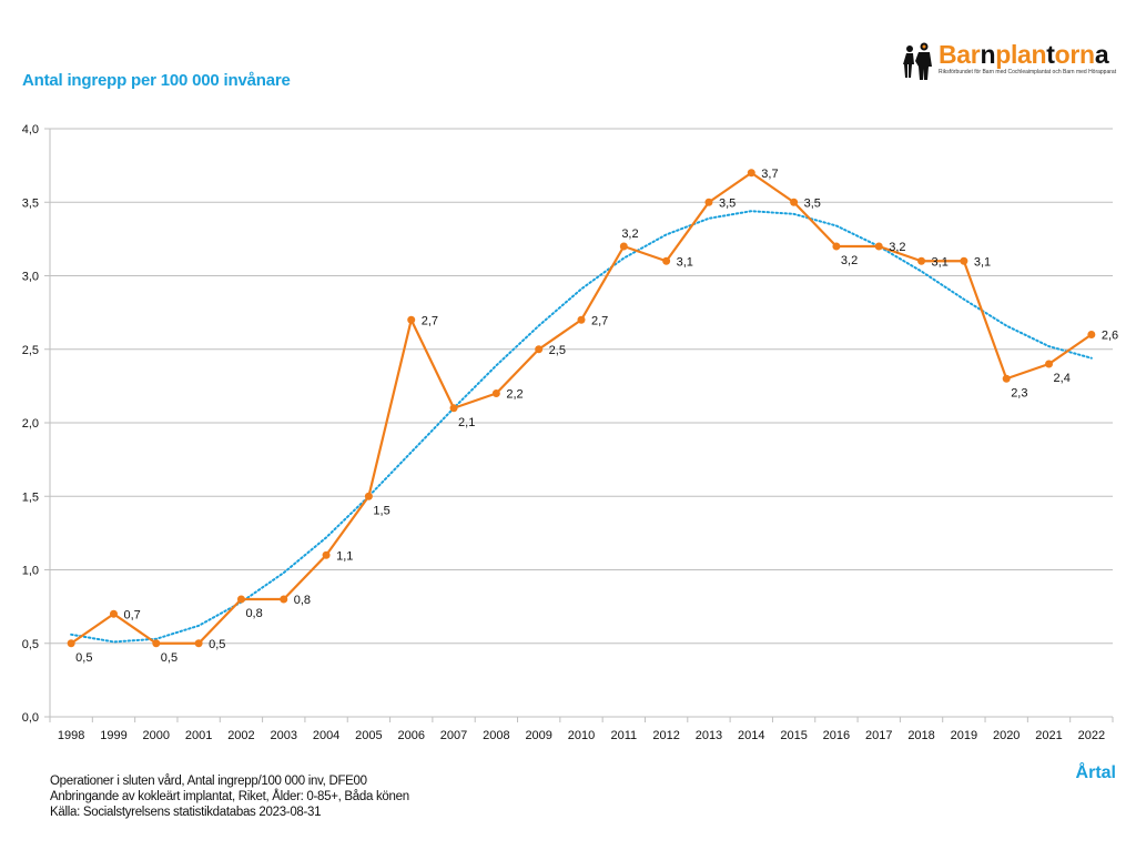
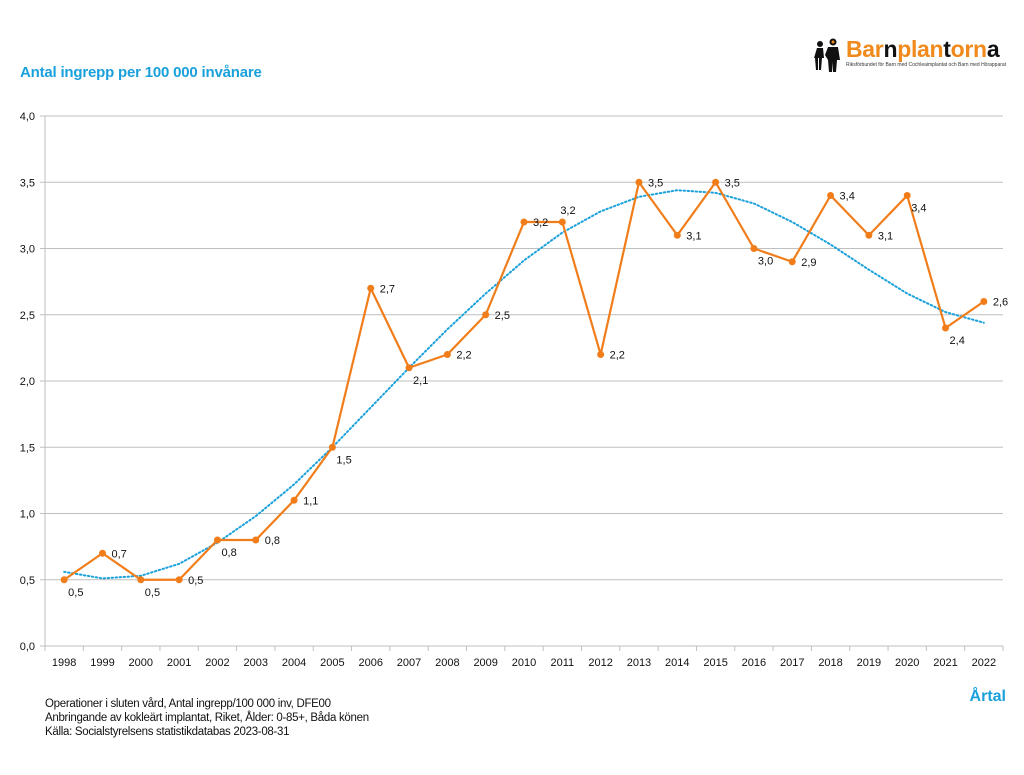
Antal ingrepp per 100 000 invånare/2010: 2,7 -> 3,2
Antal ingrepp per 100 000 invånare/2012: 3,1 -> 2,2
Antal ingrepp per 100 000 invånare/2014: 3,7 -> 3,1
Antal ingrepp per 100 000 invånare/2016: 3,2 -> 3,0
Antal ingrepp per 100 000 invånare/2017: 3,2 -> 2,9
Antal ingrepp per 100 000 invånare/2018: 3,1 -> 3,4
Antal ingrepp per 100 000 invånare/2020: 2,3 -> 3,4
